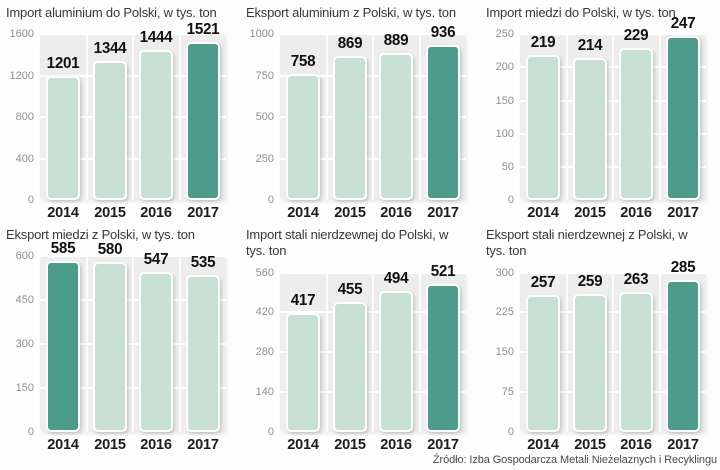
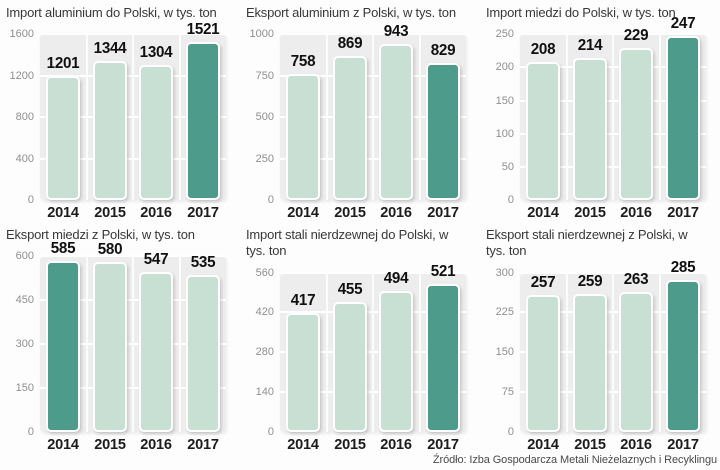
Import aluminium do Polski, w tys. ton/2016: 1444 -> 1304
Eksport aluminium z Polski, w tys. ton/2016: 889 -> 943
Eksport aluminium z Polski, w tys. ton/2017: 936 -> 829
Import miedzi do Polski, w tys. ton/2014: 219 -> 208
